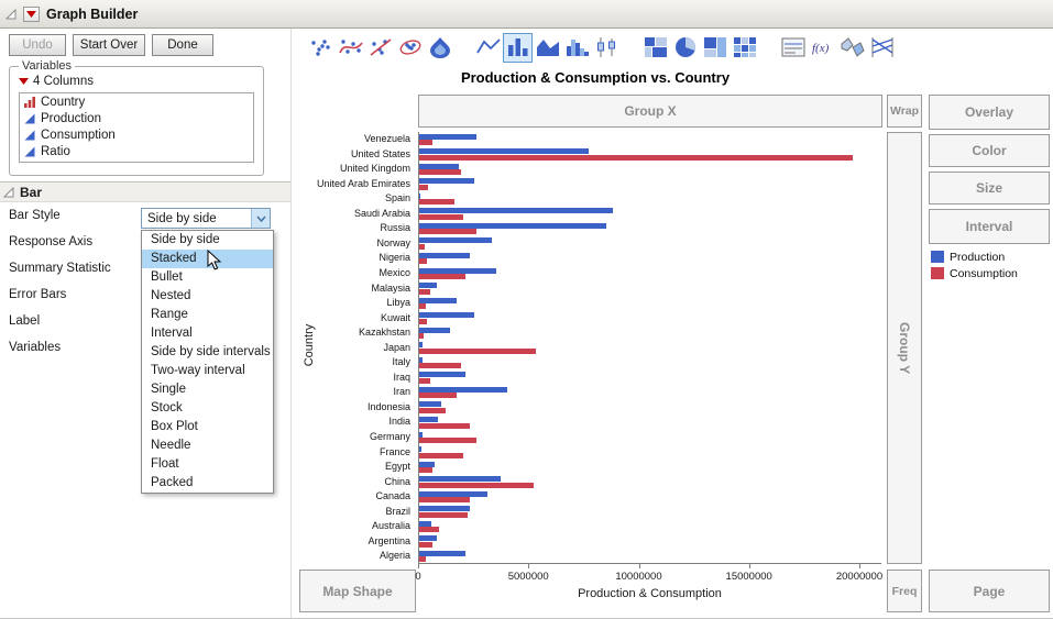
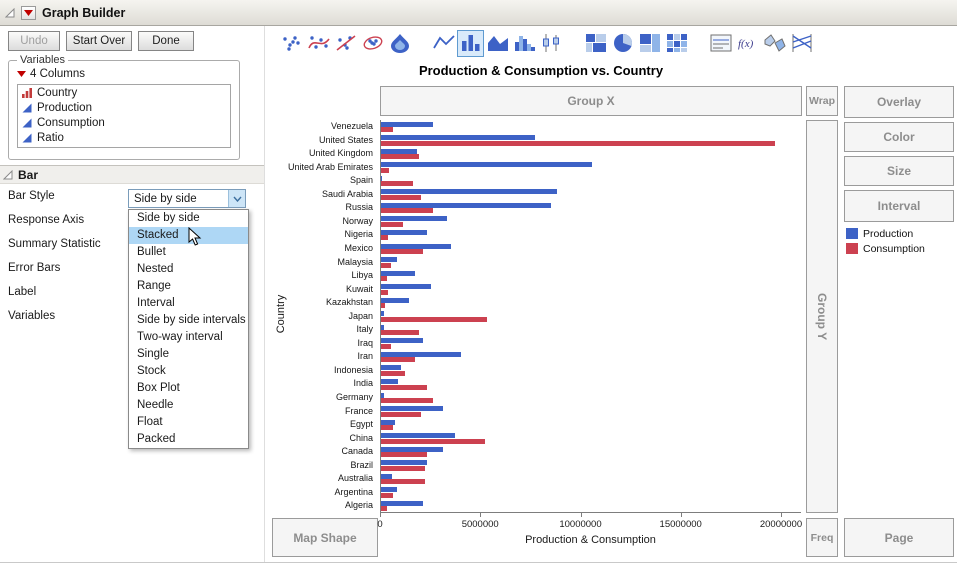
Production/United Arab Emirates: 2500000 -> 10500000
Consumption/Norway: 200000 -> 1100000
Production/France: 100000 -> 3100000
Consumption/Australia: 900000 -> 2200000
